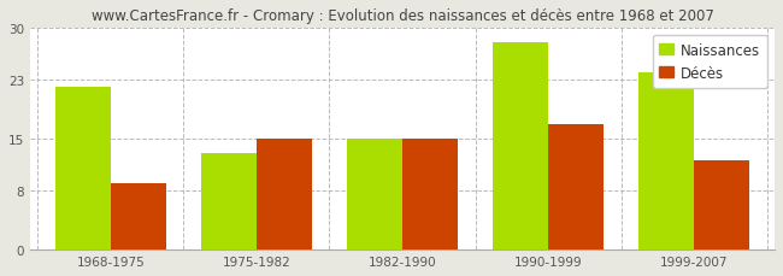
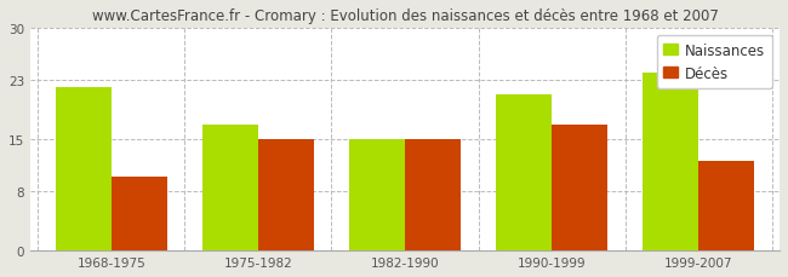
Décès/1968-1975: 9 -> 10
Naissances/1975-1982: 13 -> 17
Naissances/1990-1999: 28 -> 21
